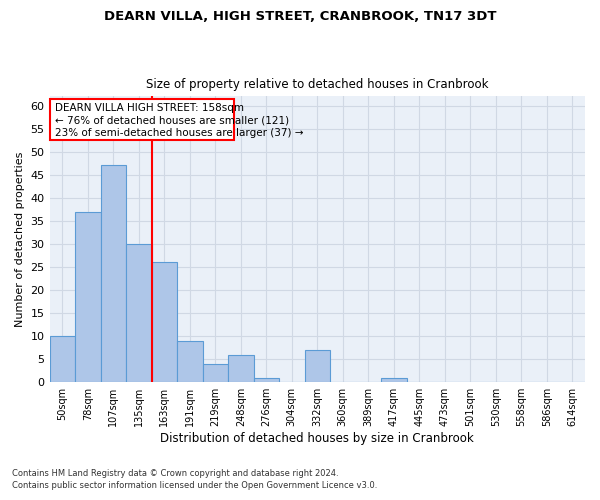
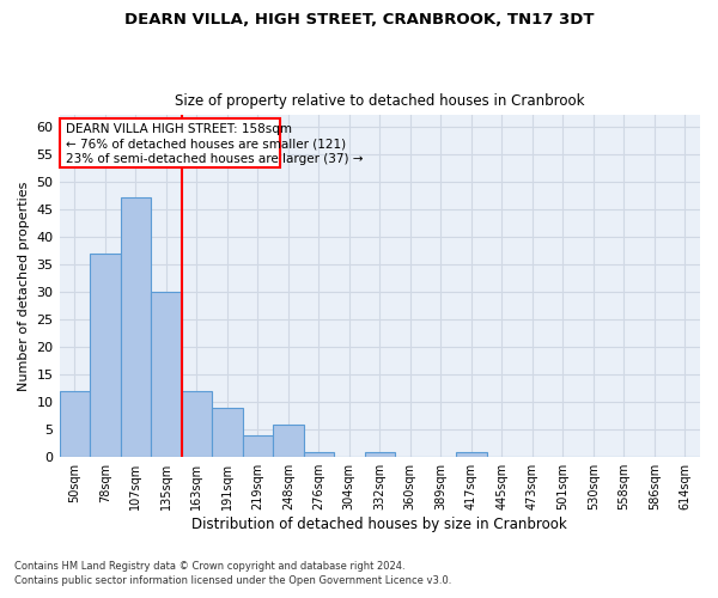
50sqm: 10 -> 12
163sqm: 26 -> 12
332sqm: 7 -> 1
